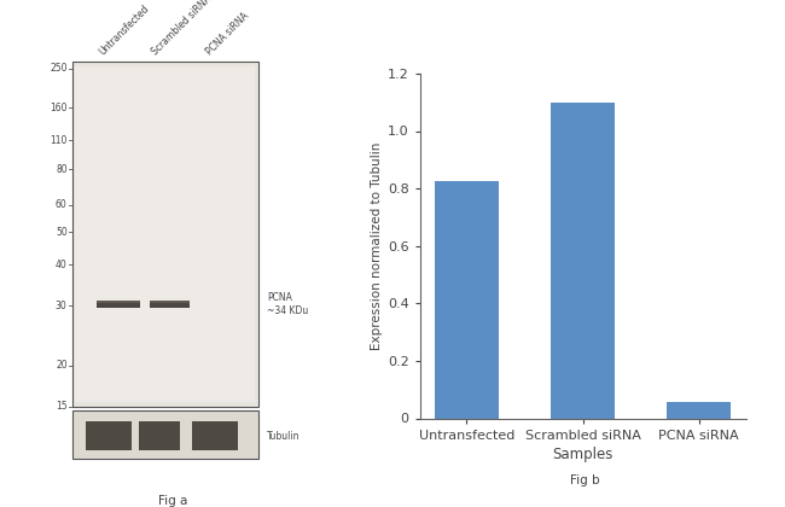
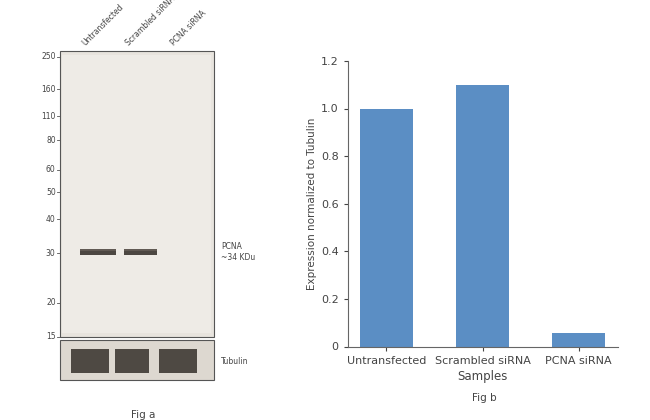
Untransfected: 0.825 -> 1.000
